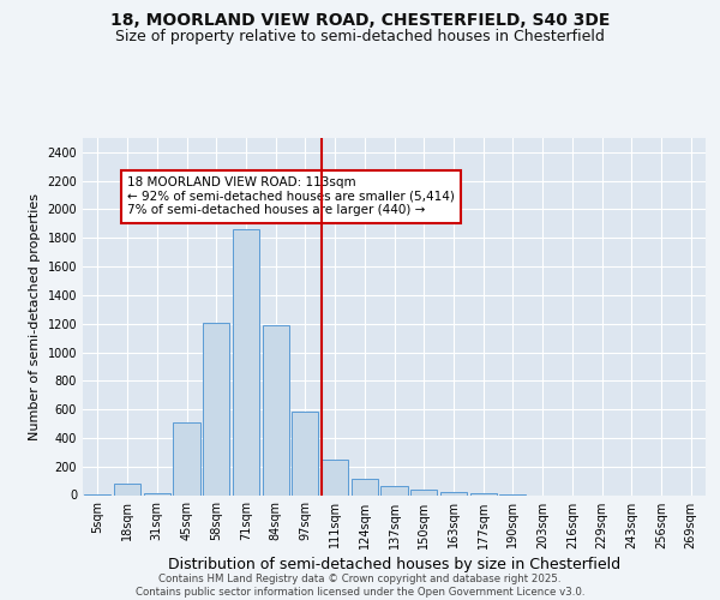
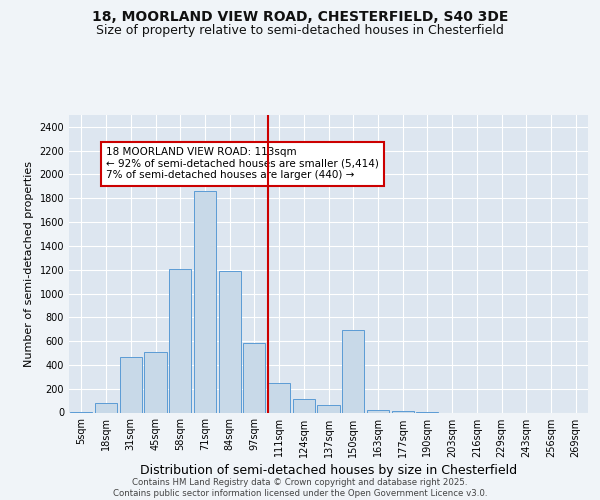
31sqm: 10 -> 470
150sqm: 40 -> 690
